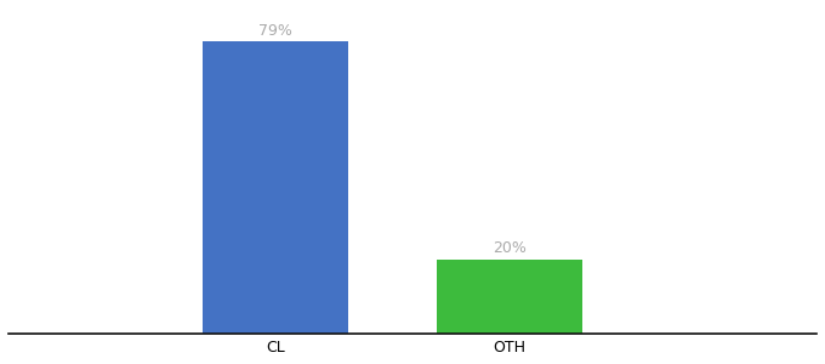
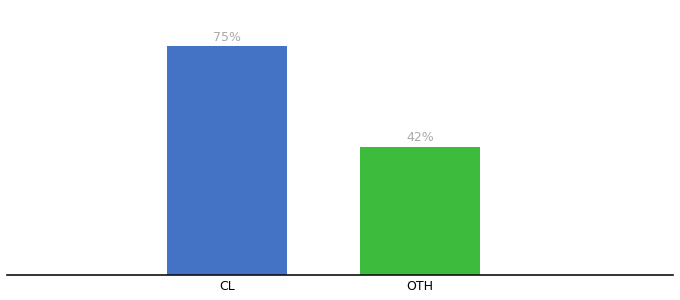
CL: 79% -> 75%
OTH: 20% -> 42%
